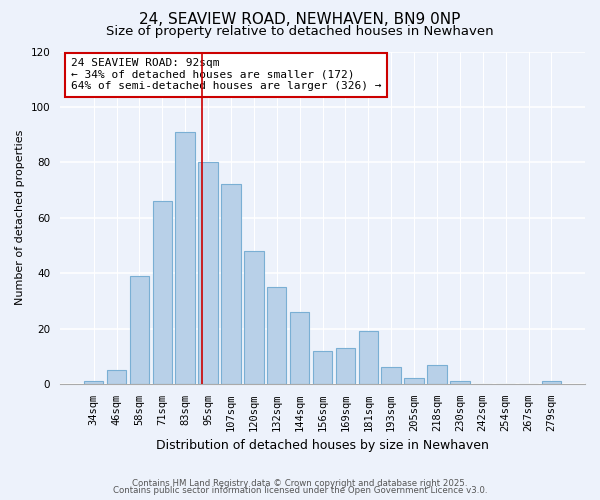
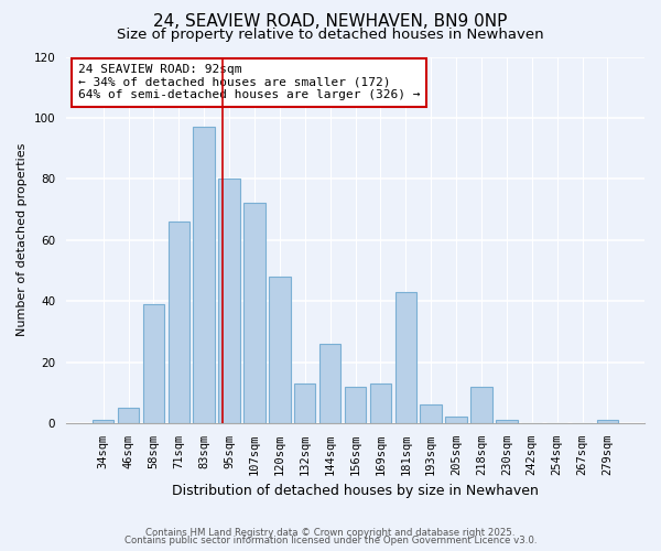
83sqm: 91 -> 97
132sqm: 35 -> 13
181sqm: 19 -> 43
218sqm: 7 -> 12
